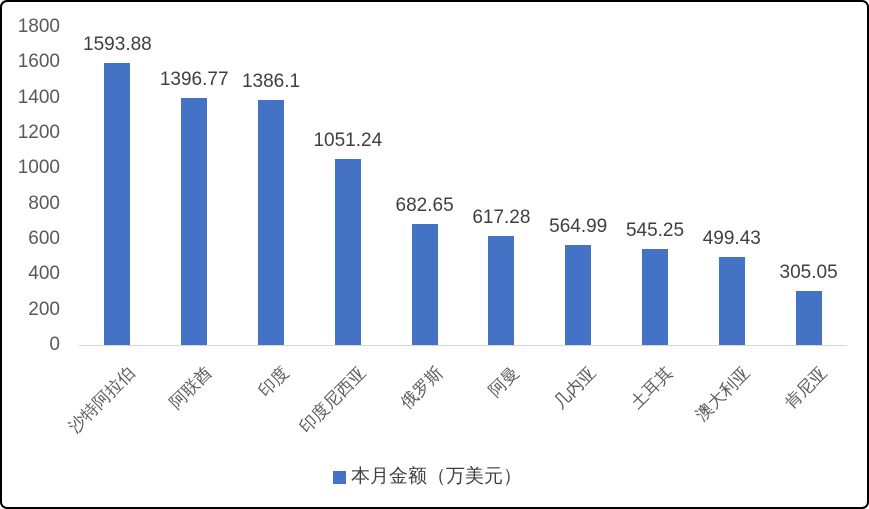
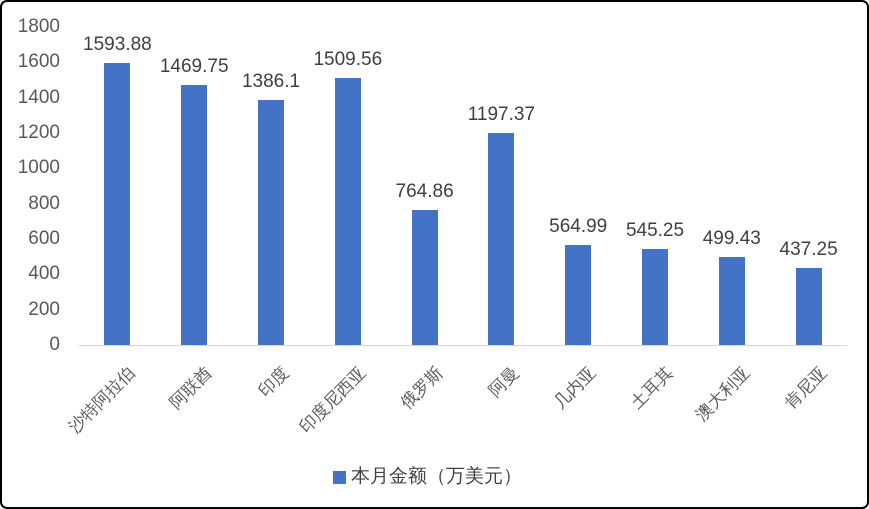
阿联酋: 1396.77 -> 1469.75
印度尼西亚: 1051.24 -> 1509.56
俄罗斯: 682.65 -> 764.86
阿曼: 617.28 -> 1197.37
肯尼亚: 305.05 -> 437.25
